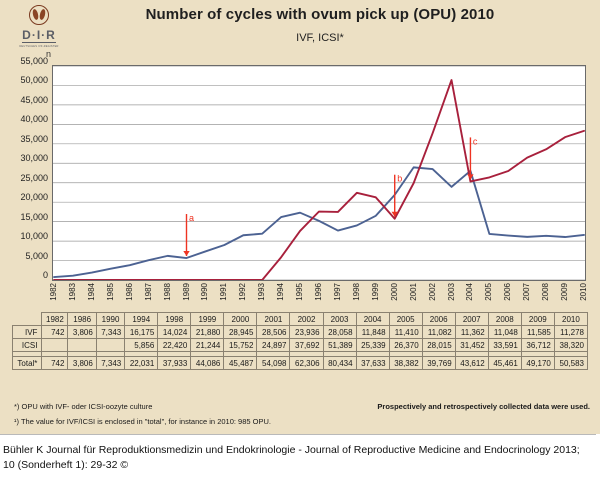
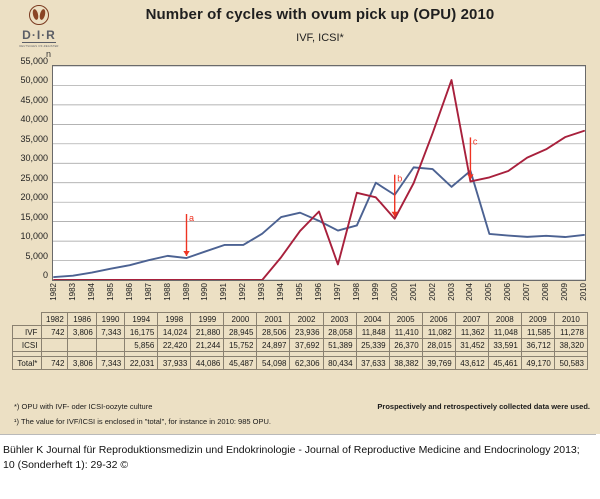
IVF/1992: 12000 -> 9000
ICSI/1997: 18000 -> 4000
IVF/1999: 16000 -> 25000
